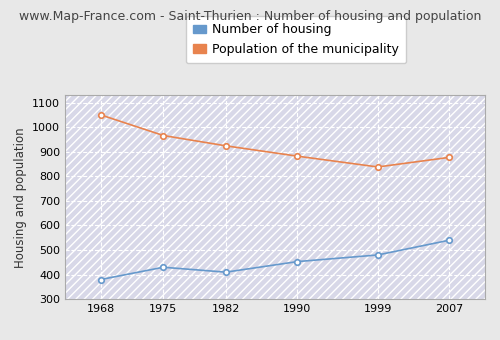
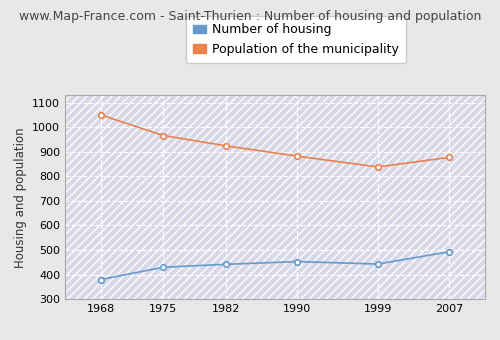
Number of housing/1982: 410 -> 442
Number of housing/1999: 480 -> 443
Number of housing/2007: 540 -> 493
